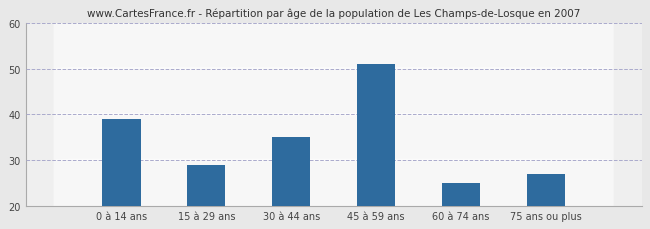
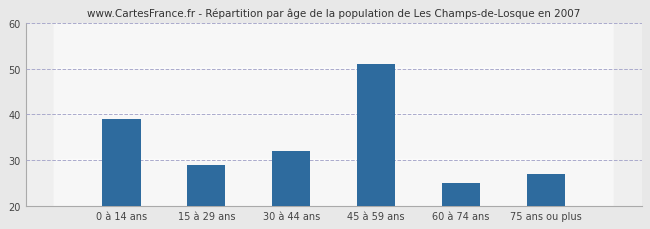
30 à 44 ans: 35 -> 32
